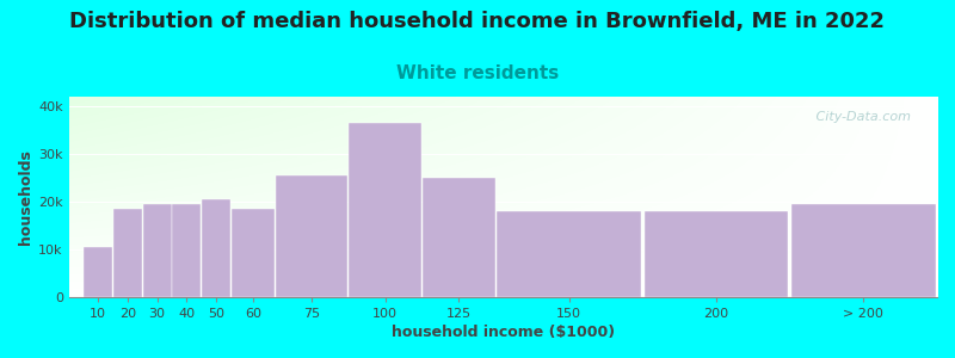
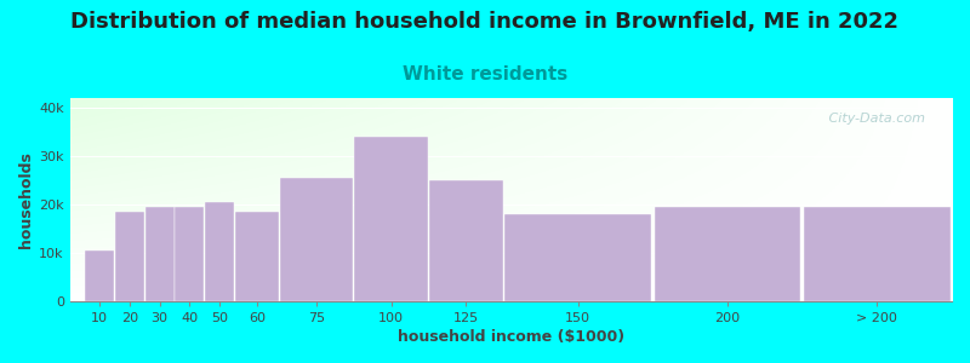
100: 36.5k -> 34.0k
200: 18.0k -> 19.5k
